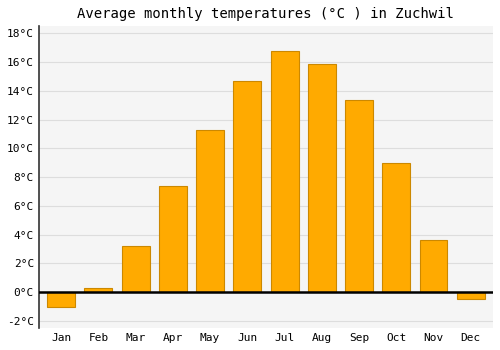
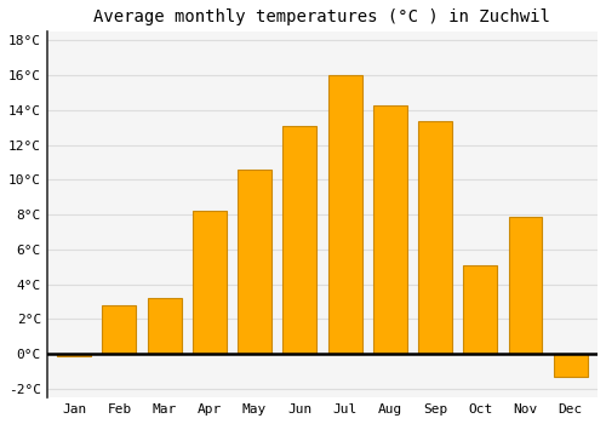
Jan: -1.0°C -> -0.1°C
Feb: 0.3°C -> 2.8°C
Apr: 7.4°C -> 8.2°C
May: 11.3°C -> 10.6°C
Jun: 14.7°C -> 13.1°C
Jul: 16.8°C -> 16.0°C
Aug: 15.9°C -> 14.3°C
Oct: 9.0°C -> 5.1°C
Nov: 3.6°C -> 7.9°C
Dec: -0.5°C -> -1.3°C
